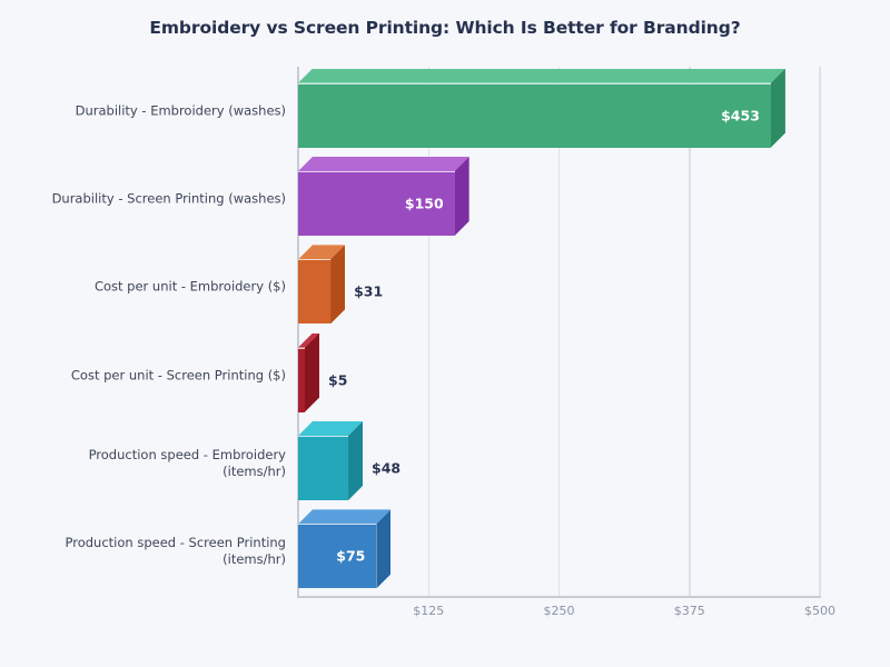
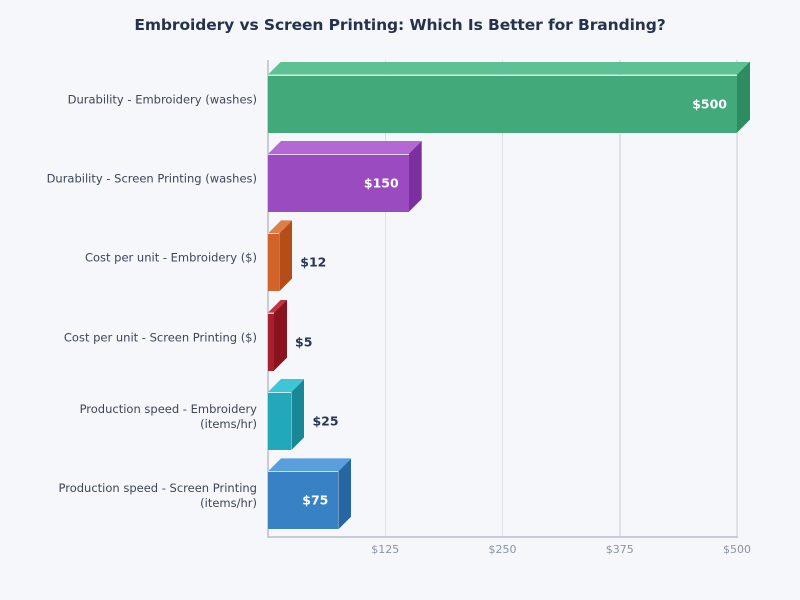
Durability - Embroidery (washes): $453 -> $500
Cost per unit - Embroidery ($): $31 -> $12
Production speed - Embroidery (items/hr): $48 -> $25
